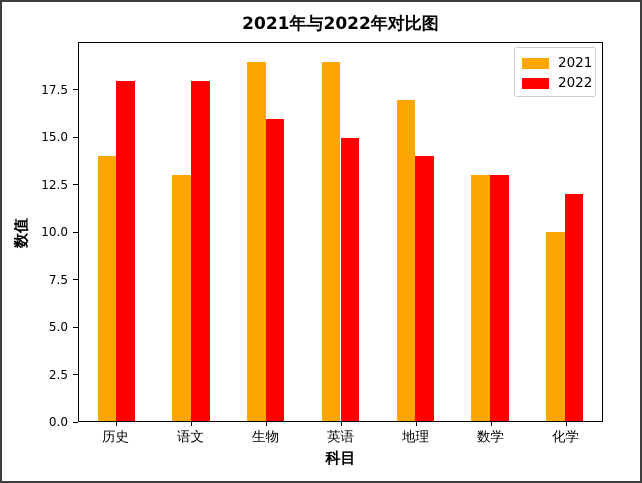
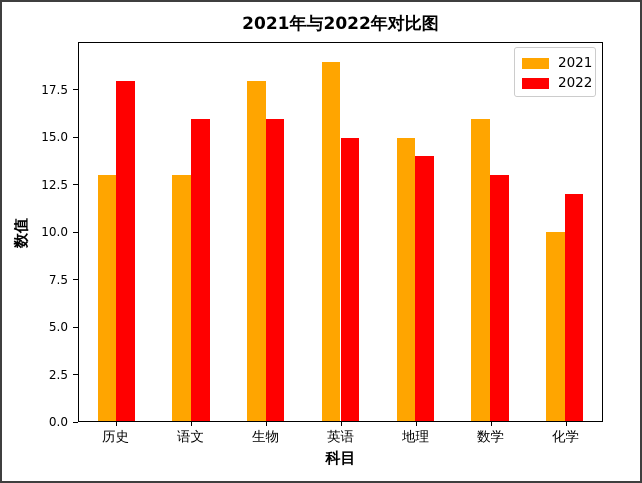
2021/历史: 14 -> 13
2022/语文: 18 -> 16
2021/生物: 19 -> 18
2021/地理: 17 -> 15
2021/数学: 13 -> 16
